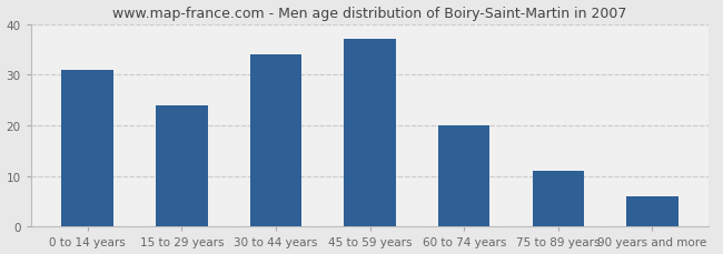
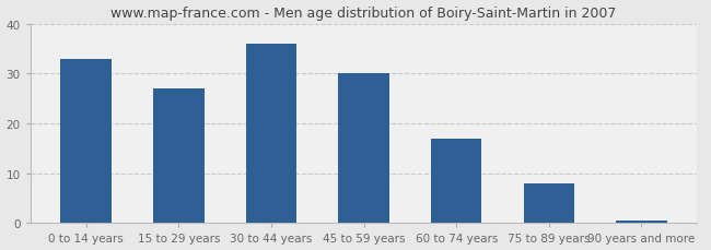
0 to 14 years: 31.0 -> 33.0
15 to 29 years: 24.0 -> 27.0
30 to 44 years: 34.0 -> 36.0
45 to 59 years: 37.0 -> 30.0
60 to 74 years: 20.0 -> 17.0
75 to 89 years: 11.0 -> 8.0
90 years and more: 6.0 -> 0.5
